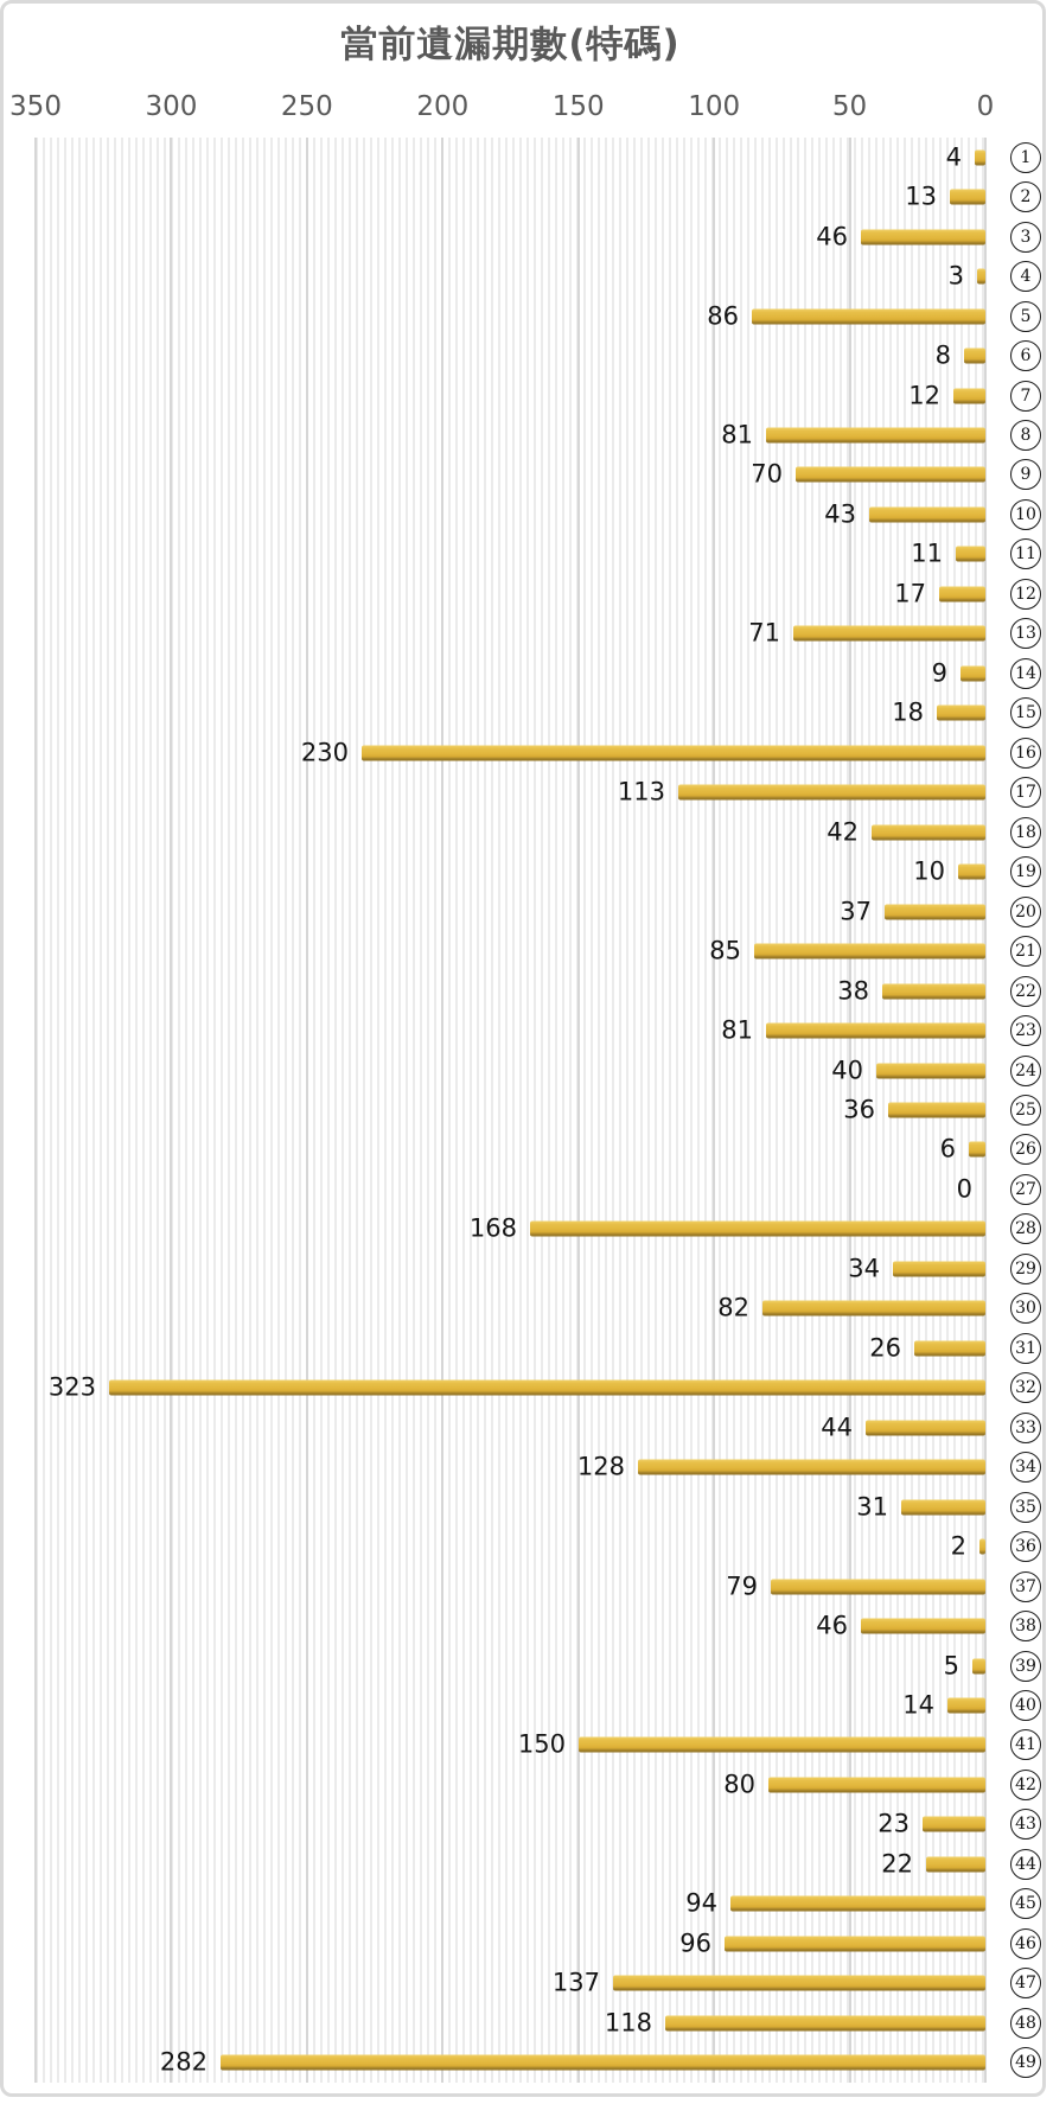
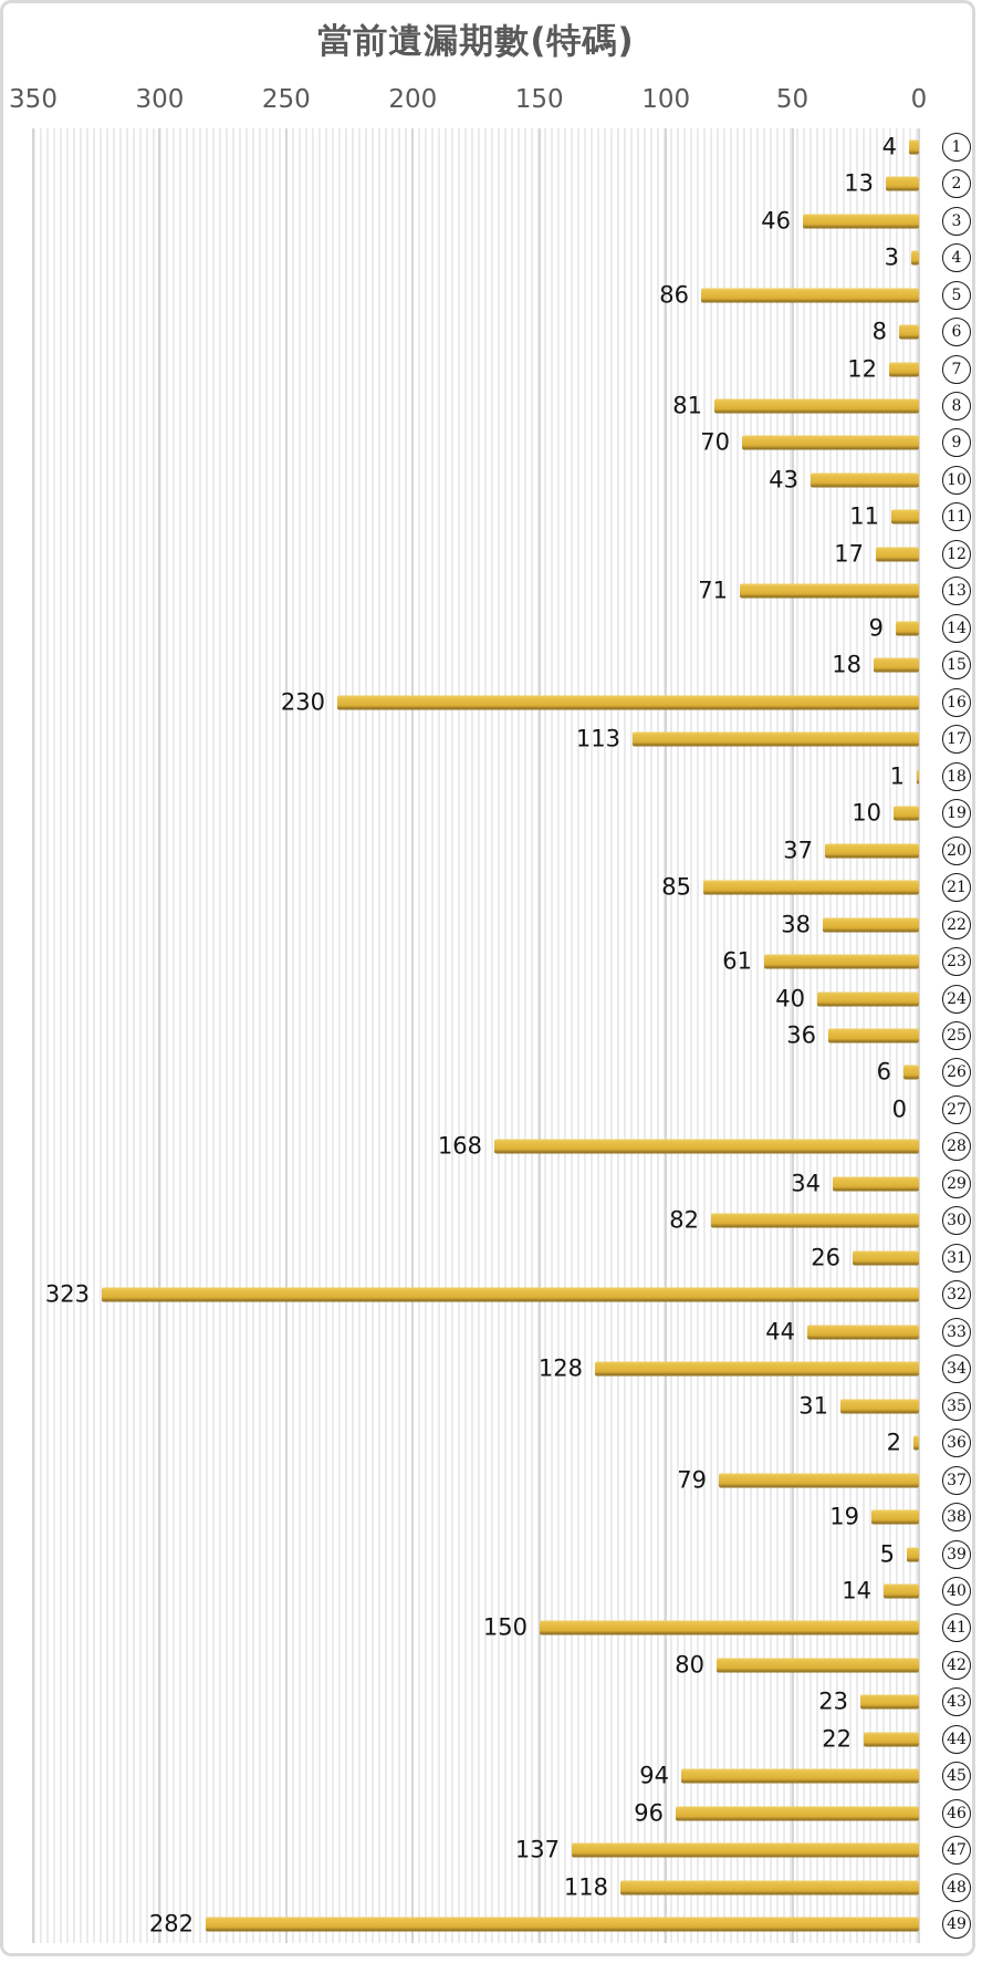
18: 42 -> 1
23: 81 -> 61
38: 46 -> 19
